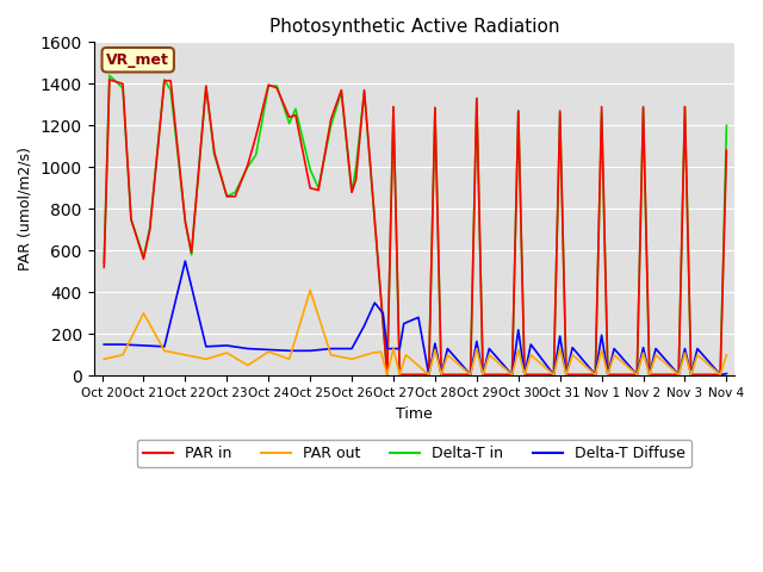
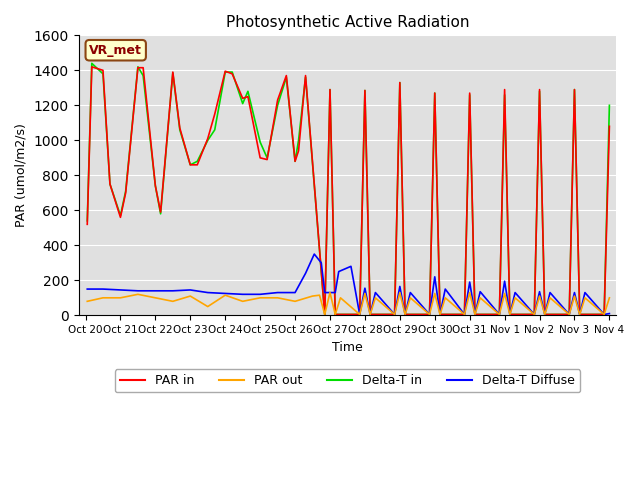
PAR out/Oct 21: 300 -> 100
Delta-T Diffuse/Oct 22: 550 -> 140
PAR out/Oct 25: 410 -> 100
